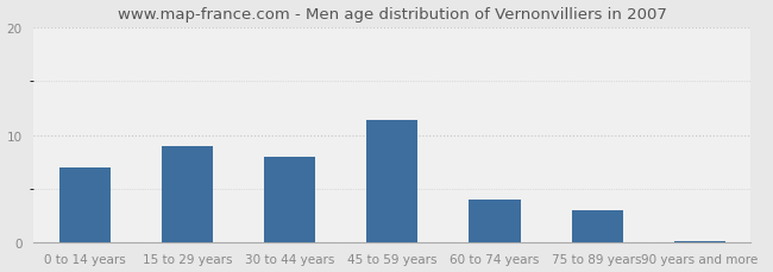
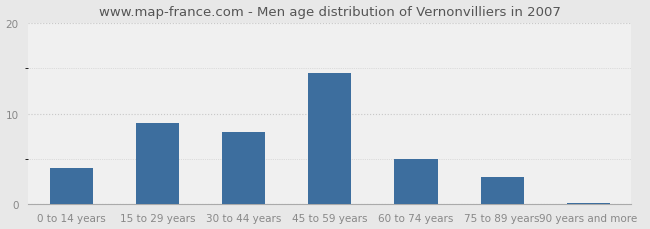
0 to 14 years: 7.0 -> 4.0
45 to 59 years: 11.4 -> 14.5
60 to 74 years: 4.0 -> 5.0
